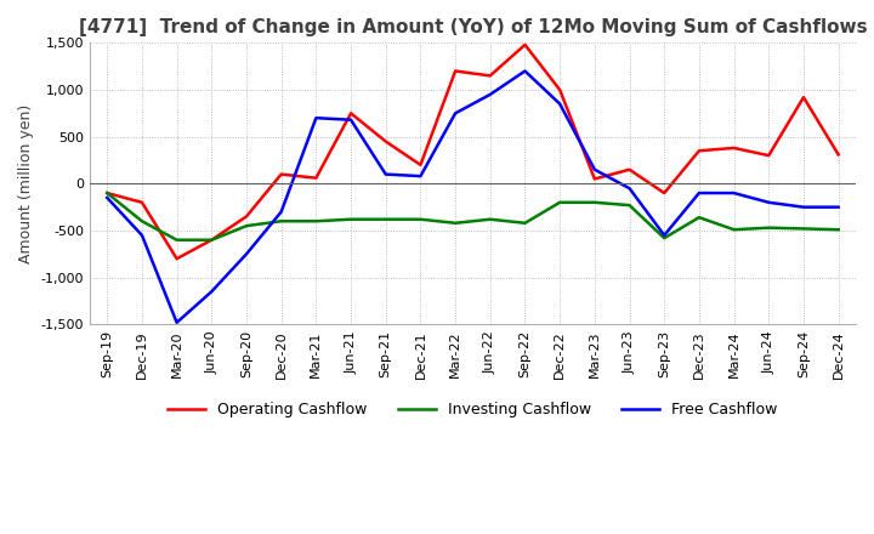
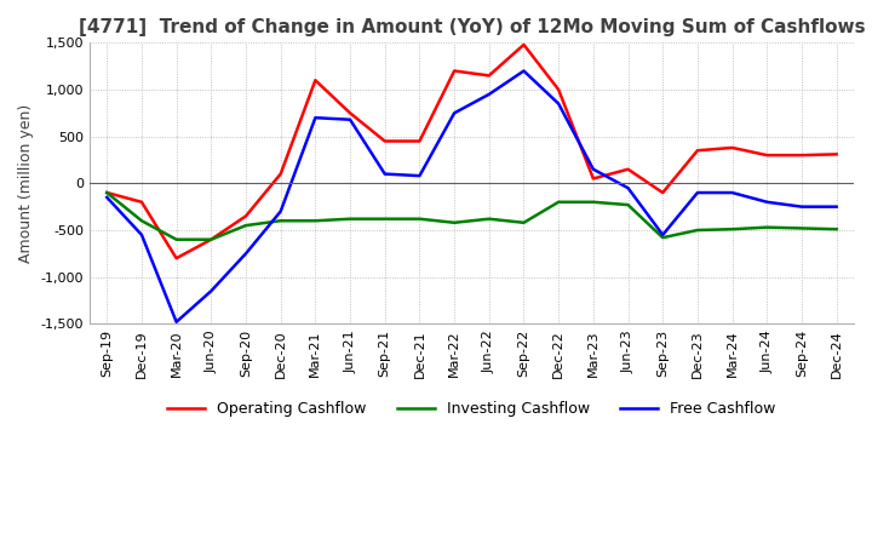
Operating Cashflow/Mar-21: 60 -> 1,100
Operating Cashflow/Dec-21: 200 -> 450
Investing Cashflow/Dec-23: -360 -> -500
Operating Cashflow/Sep-24: 920 -> 300
